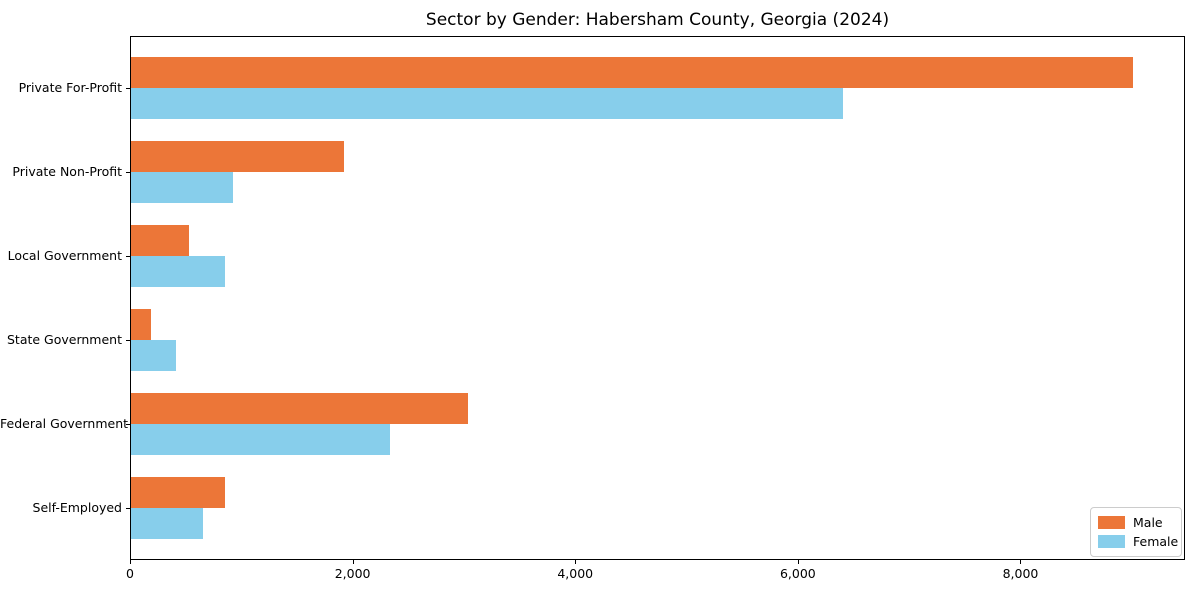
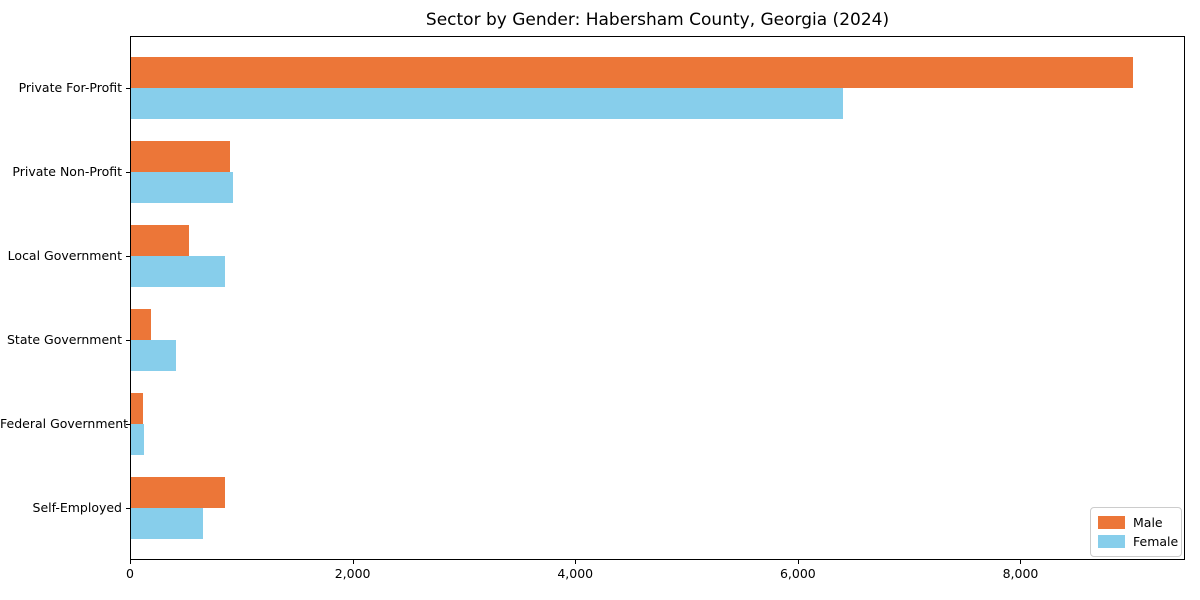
Male/Private Non-Profit: 1910 -> 890
Male/Federal Government: 3030 -> 100
Female/Federal Government: 2330 -> 120
